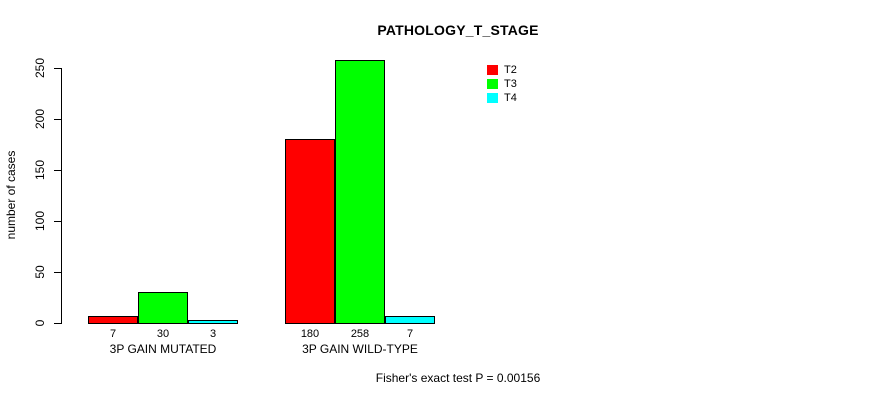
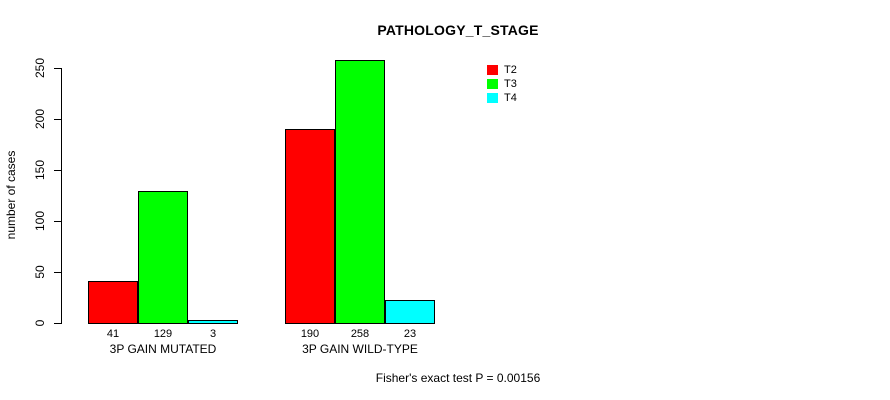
T2/3P GAIN MUTATED: 7 -> 41
T3/3P GAIN MUTATED: 30 -> 129
T2/3P GAIN WILD-TYPE: 180 -> 190
T4/3P GAIN WILD-TYPE: 7 -> 23
